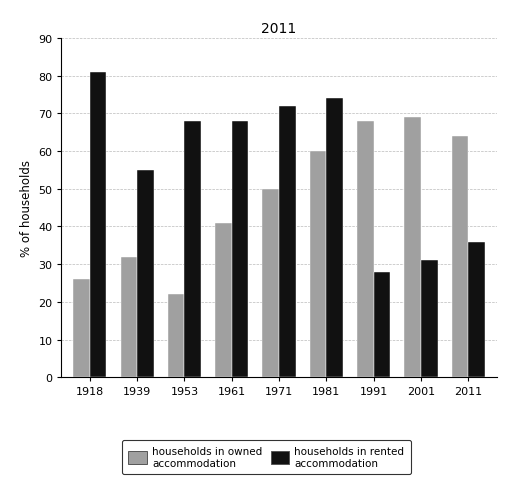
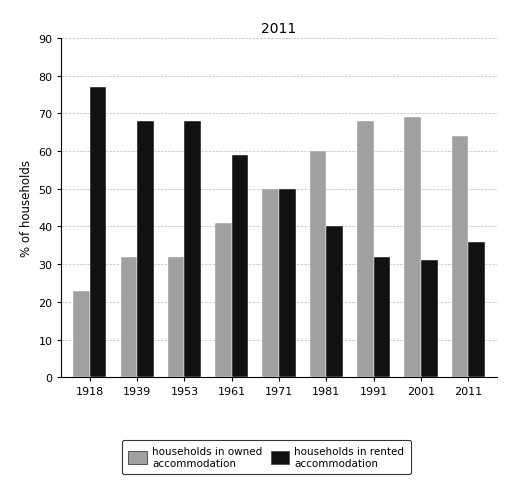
households in owned accommodation/1918: 26 -> 23
households in rented accommodation/1918: 81 -> 77
households in rented accommodation/1939: 55 -> 68
households in owned accommodation/1953: 22 -> 32
households in rented accommodation/1961: 68 -> 59
households in rented accommodation/1971: 72 -> 50
households in rented accommodation/1981: 74 -> 40
households in rented accommodation/1991: 28 -> 32
